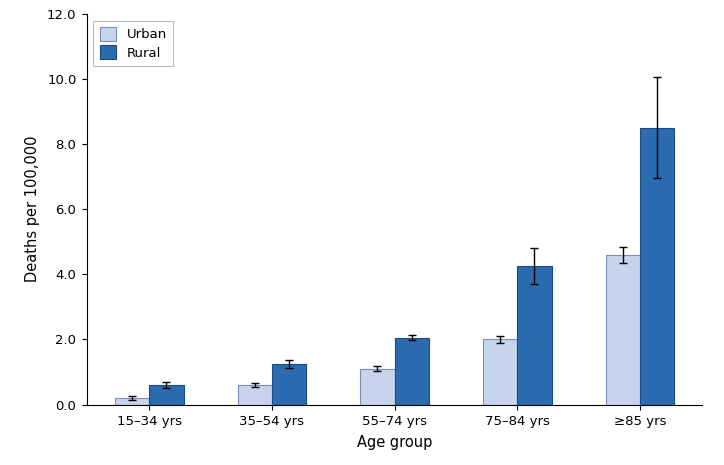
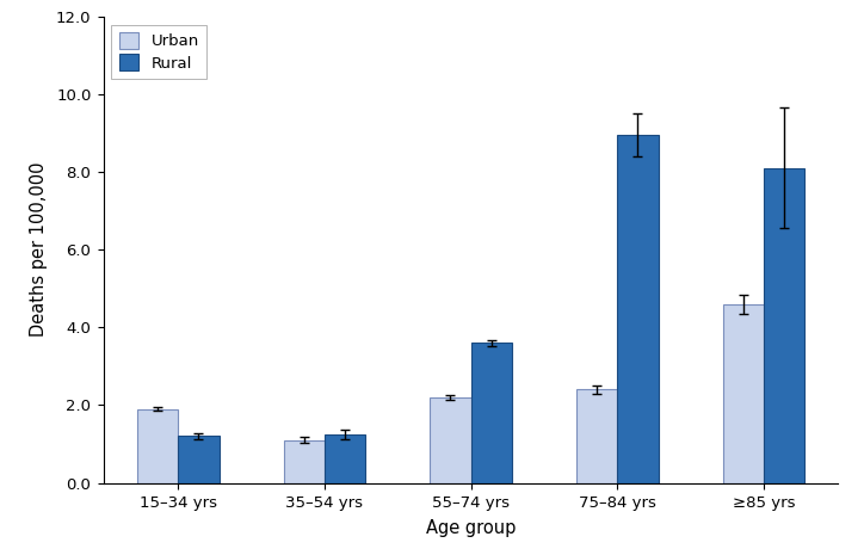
Urban/15–34 yrs: 0.2 -> 1.9
Rural/15–34 yrs: 0.60 -> 1.20
Urban/35–54 yrs: 0.6 -> 1.1
Urban/55–74 yrs: 1.1 -> 2.2
Rural/55–74 yrs: 2.05 -> 3.60
Urban/75–84 yrs: 2.0 -> 2.4
Rural/75–84 yrs: 4.25 -> 8.95
Rural/≥85 yrs: 8.50 -> 8.10
